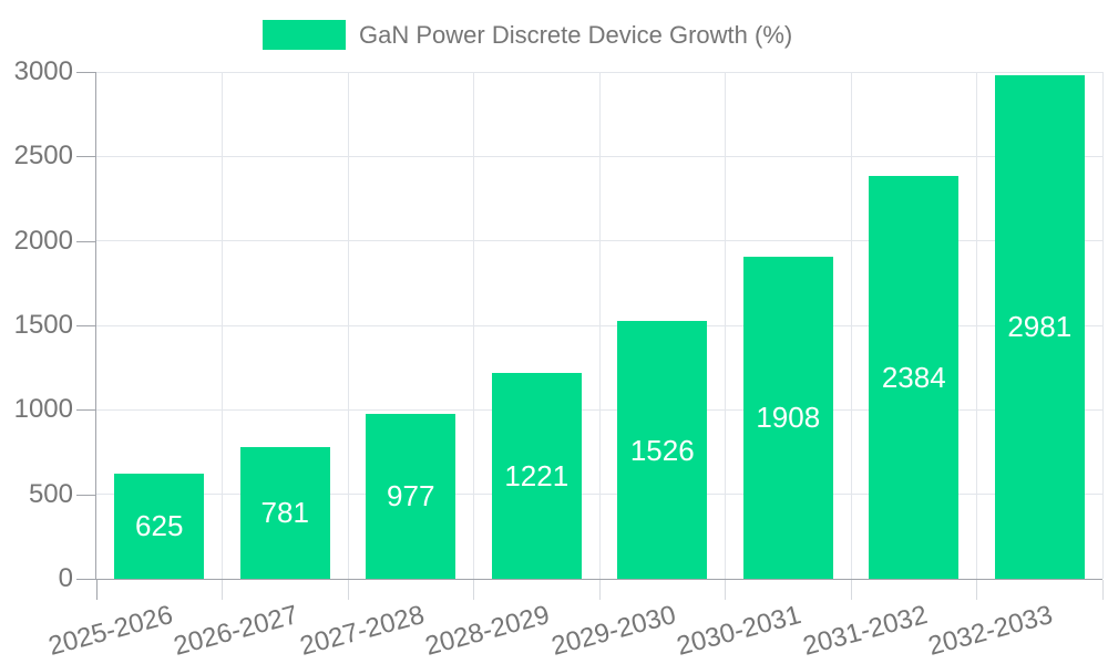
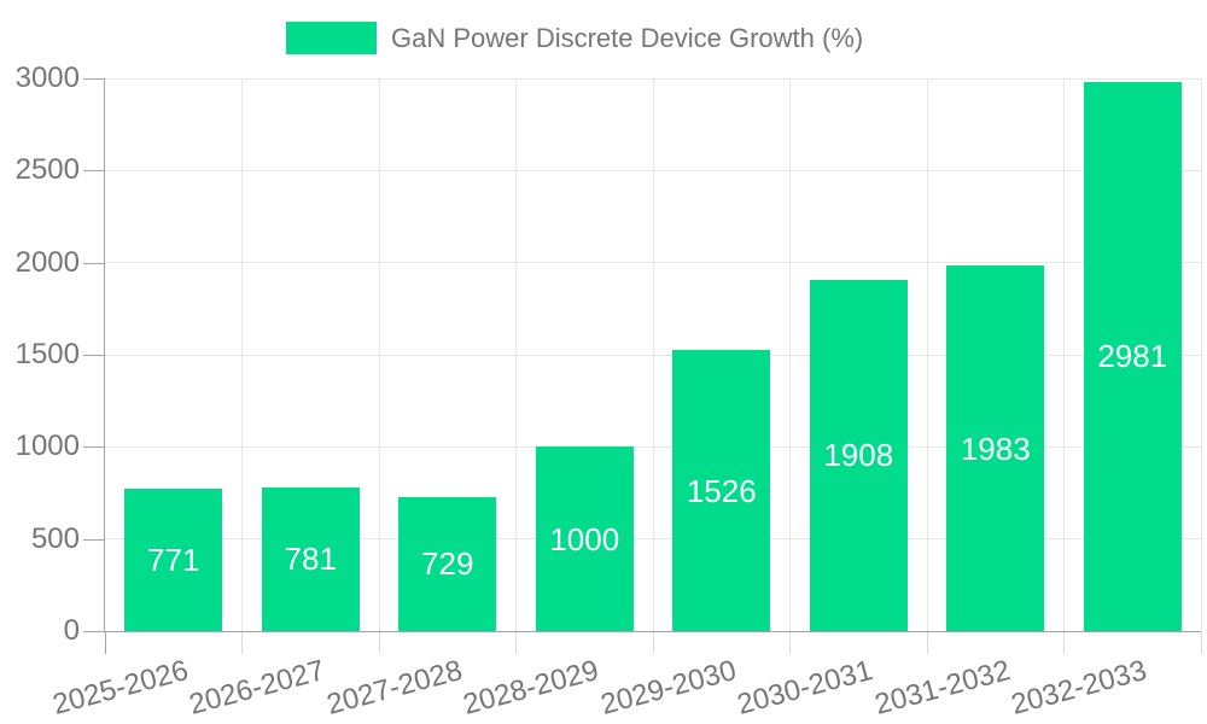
2025-2026: 625 -> 771
2027-2028: 977 -> 729
2028-2029: 1221 -> 1000
2031-2032: 2384 -> 1983
